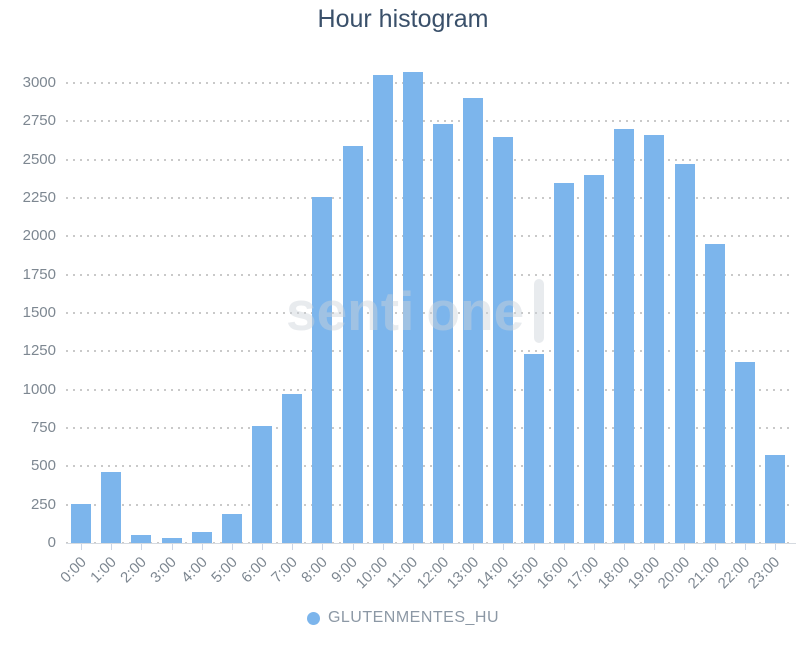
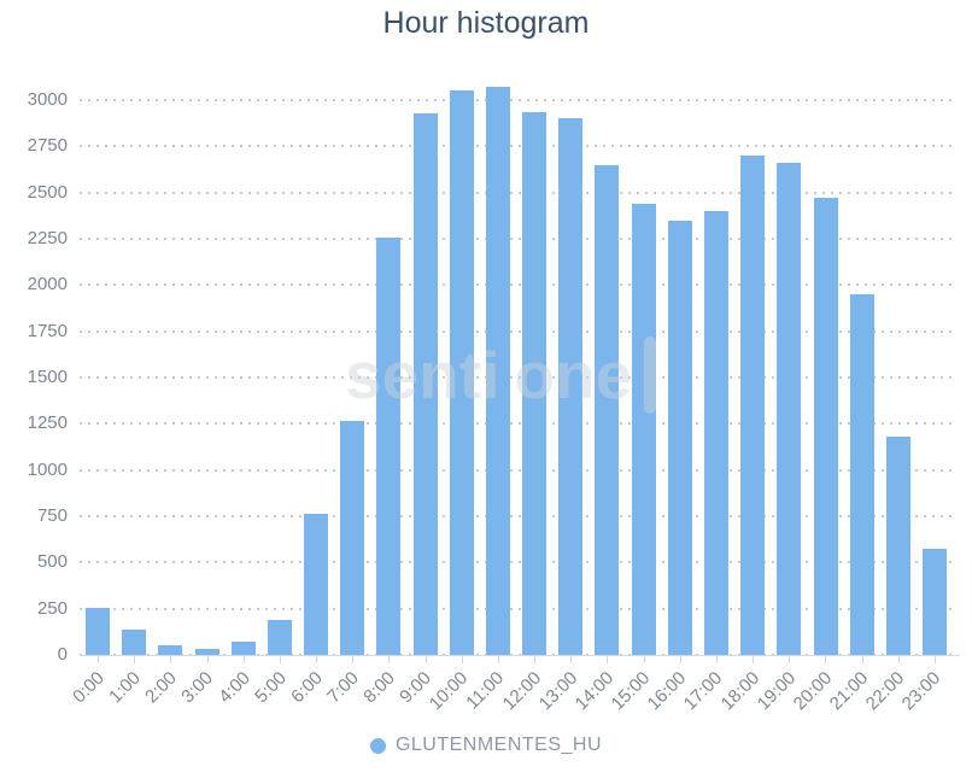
1:00: 460 -> 140
7:00: 970 -> 1260
9:00: 2590 -> 2930
12:00: 2730 -> 2940
15:00: 1230 -> 2440
